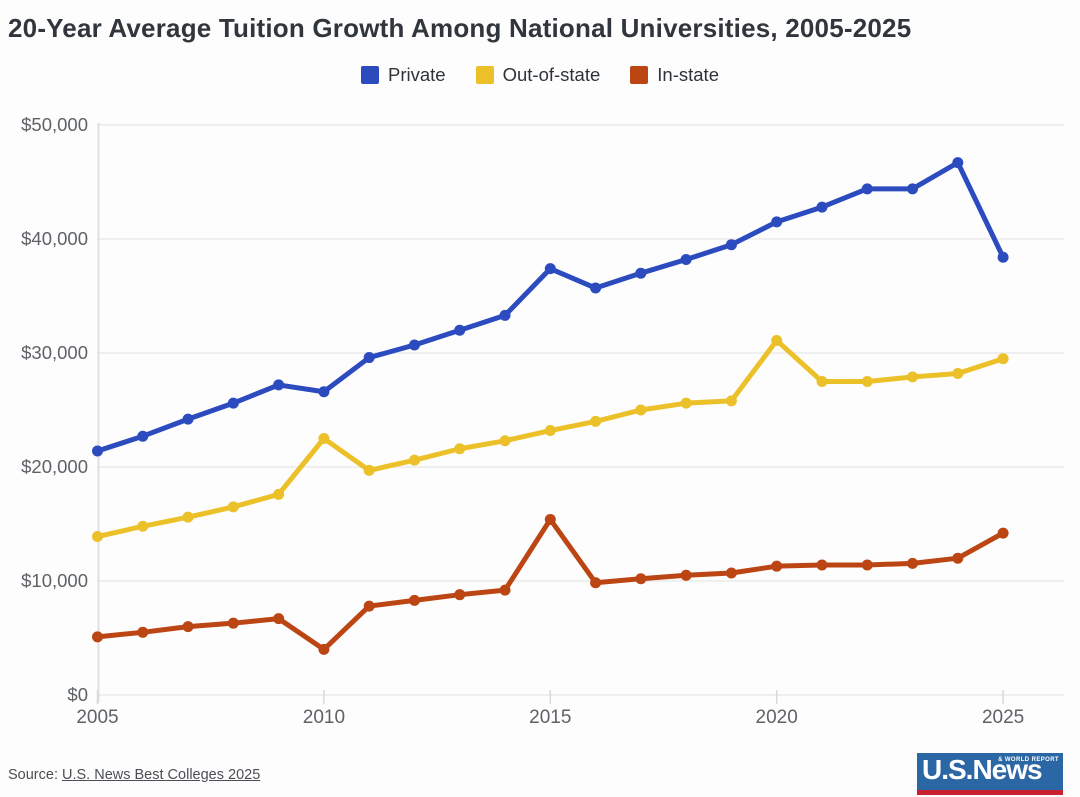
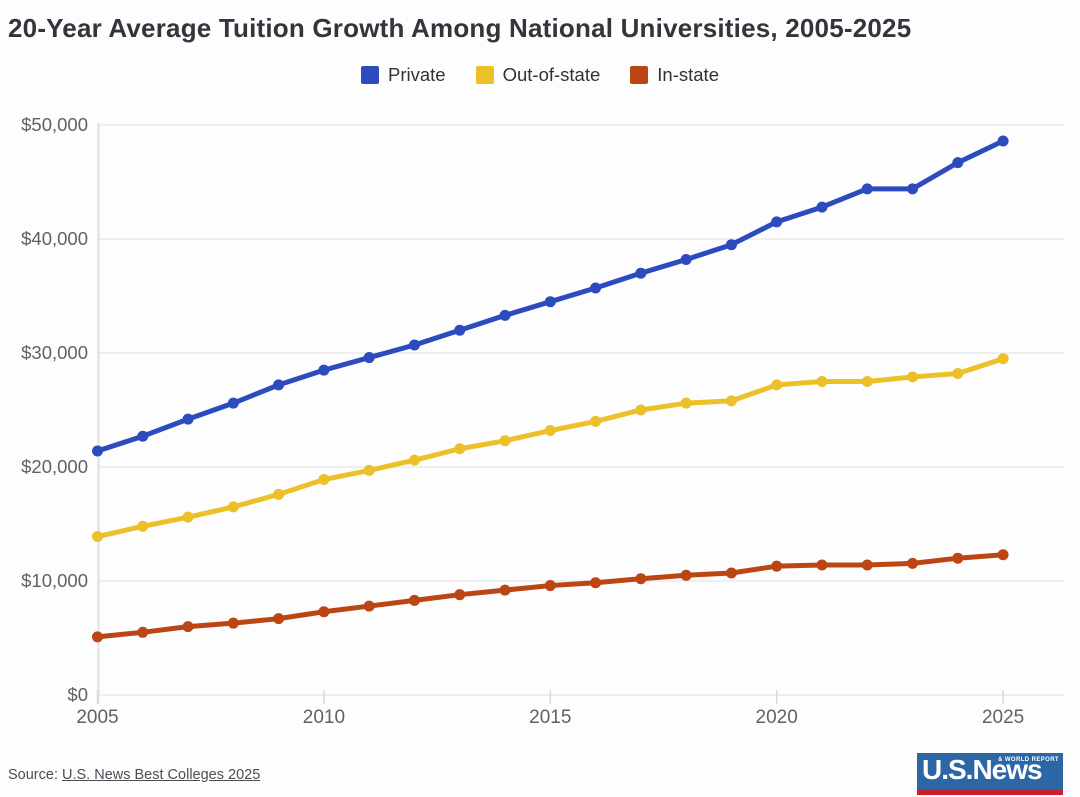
Private/2010: $26600 -> $28500
Out-of-state/2010: $22500 -> $18900
In-state/2010: $4000 -> $7300
Private/2015: $37400 -> $34500
In-state/2015: $15400 -> $9600
Out-of-state/2020: $31100 -> $27200
Private/2025: $38400 -> $48600
In-state/2025: $14200 -> $12300
